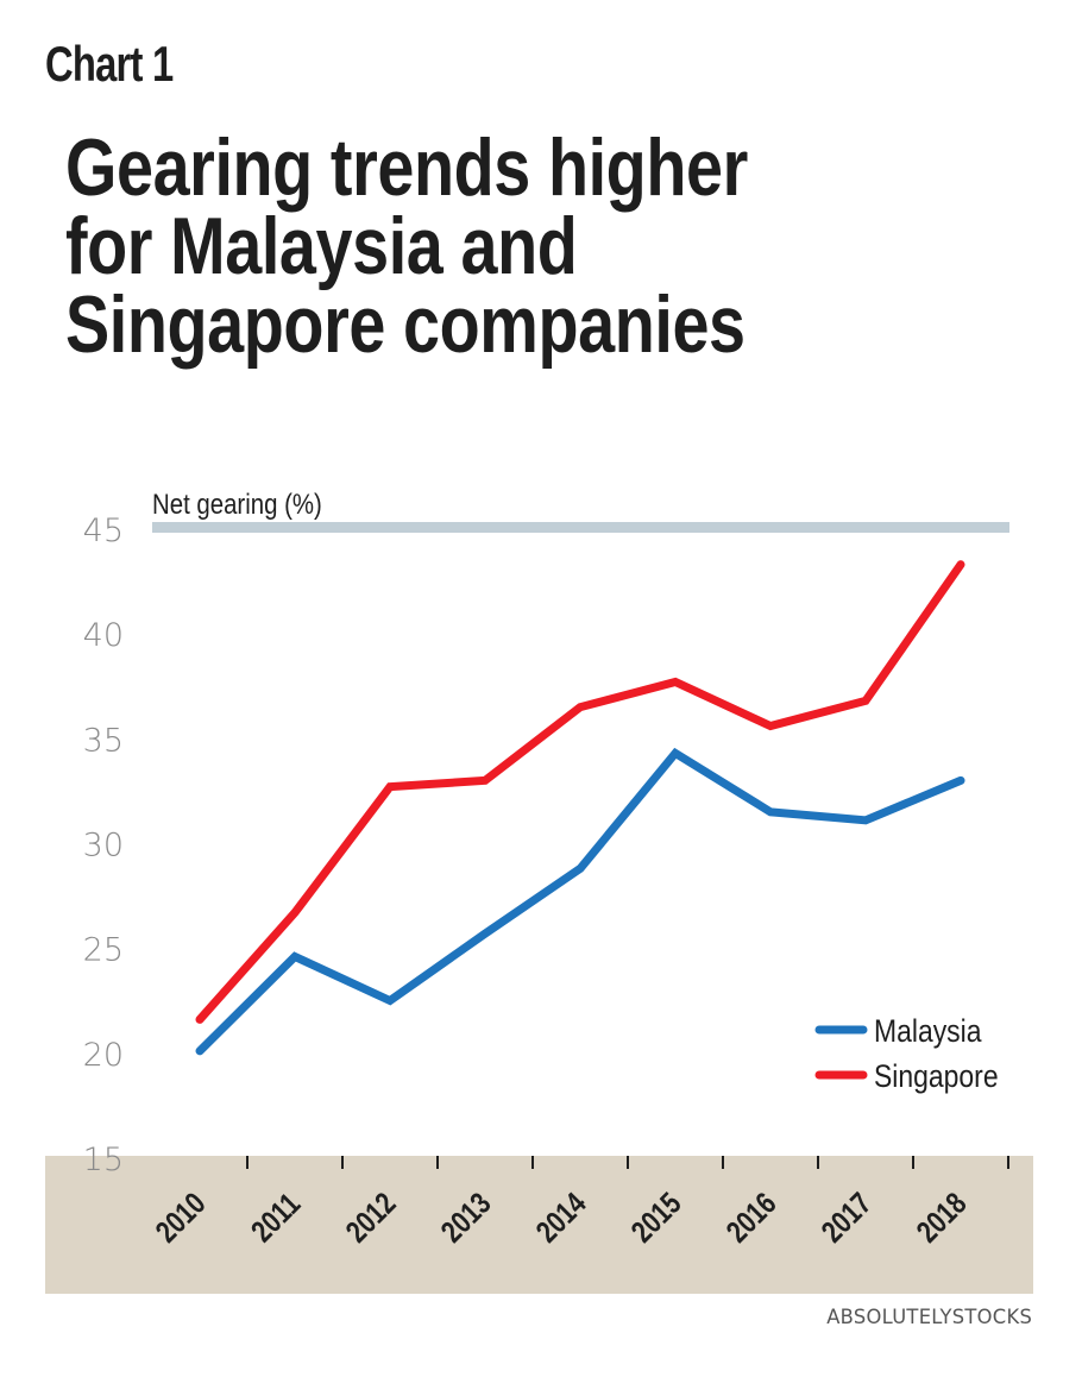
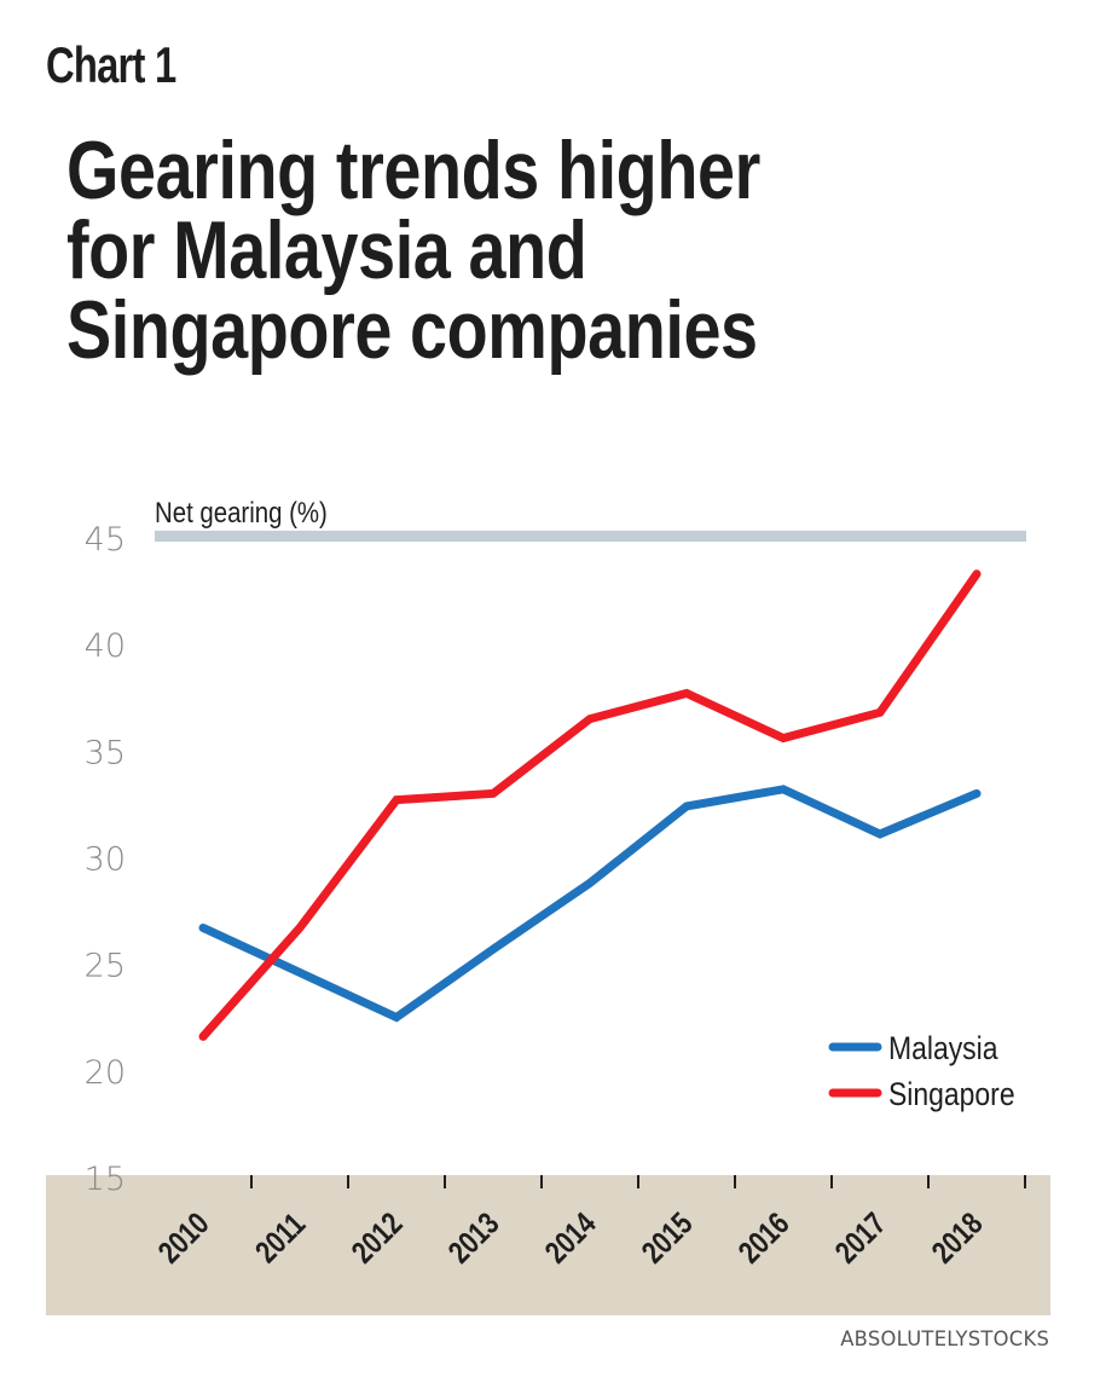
Malaysia/2010: 20.0 -> 26.6
Malaysia/2015: 34.2 -> 32.3
Malaysia/2016: 31.4 -> 33.1
